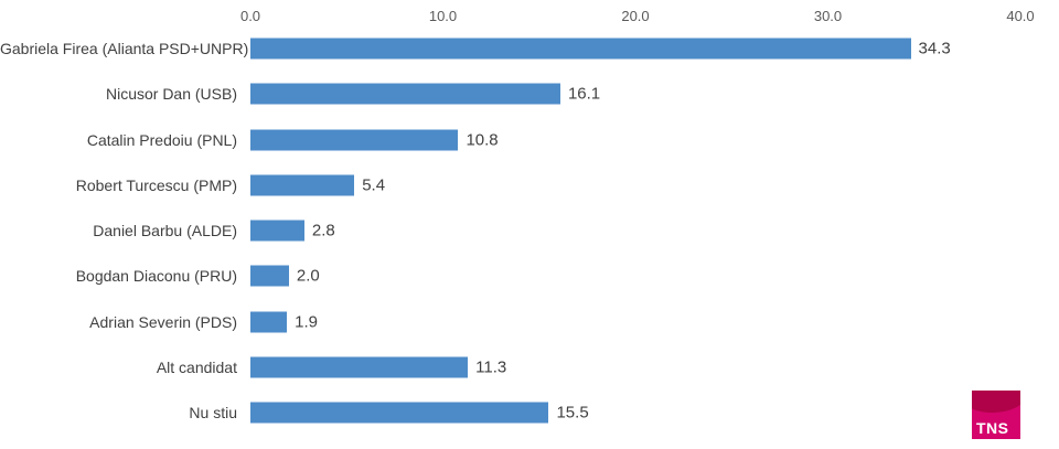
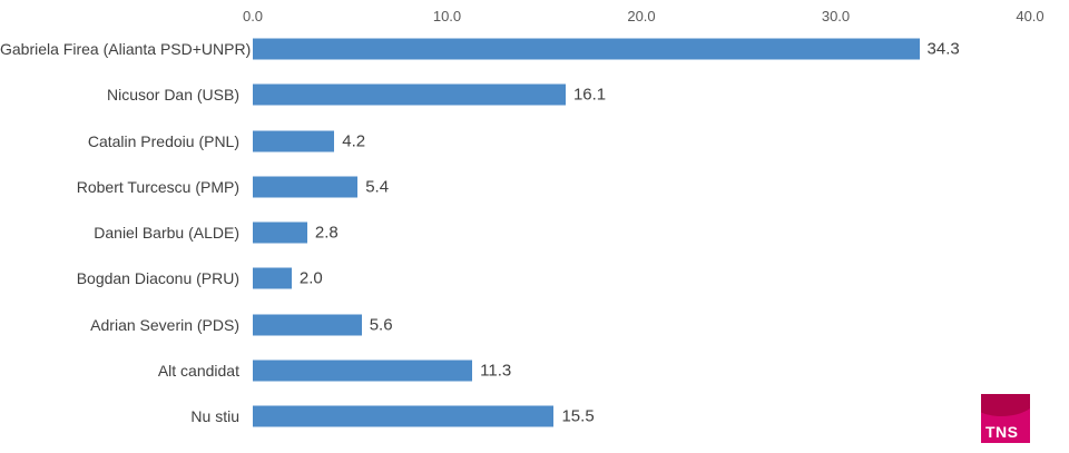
Catalin Predoiu (PNL): 10.8 -> 4.2
Adrian Severin (PDS): 1.9 -> 5.6
